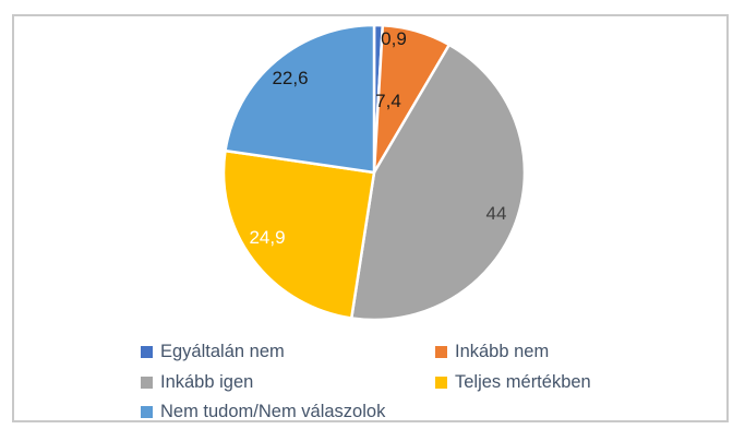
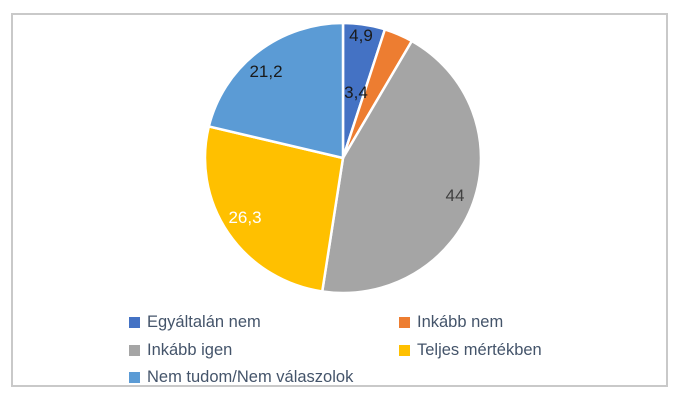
Egyáltalán nem: 0,9 -> 4,9
Inkább nem: 7,4 -> 3,4
Teljes mértékben: 24,9 -> 26,3
Nem tudom/Nem válaszolok: 22,6 -> 21,2
